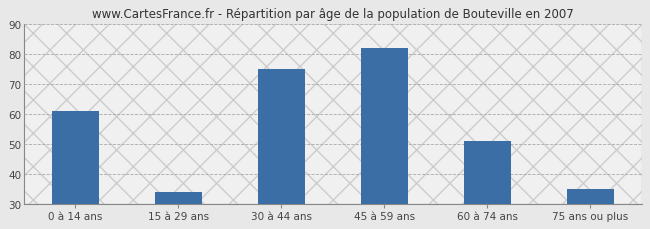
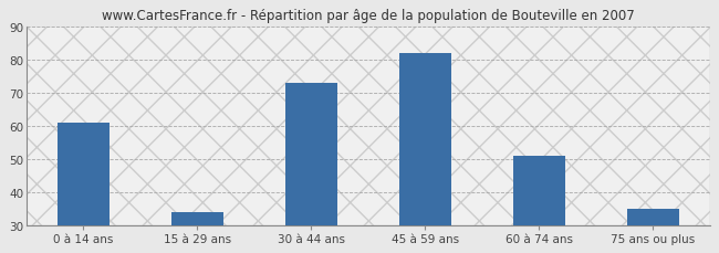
30 à 44 ans: 75 -> 73
